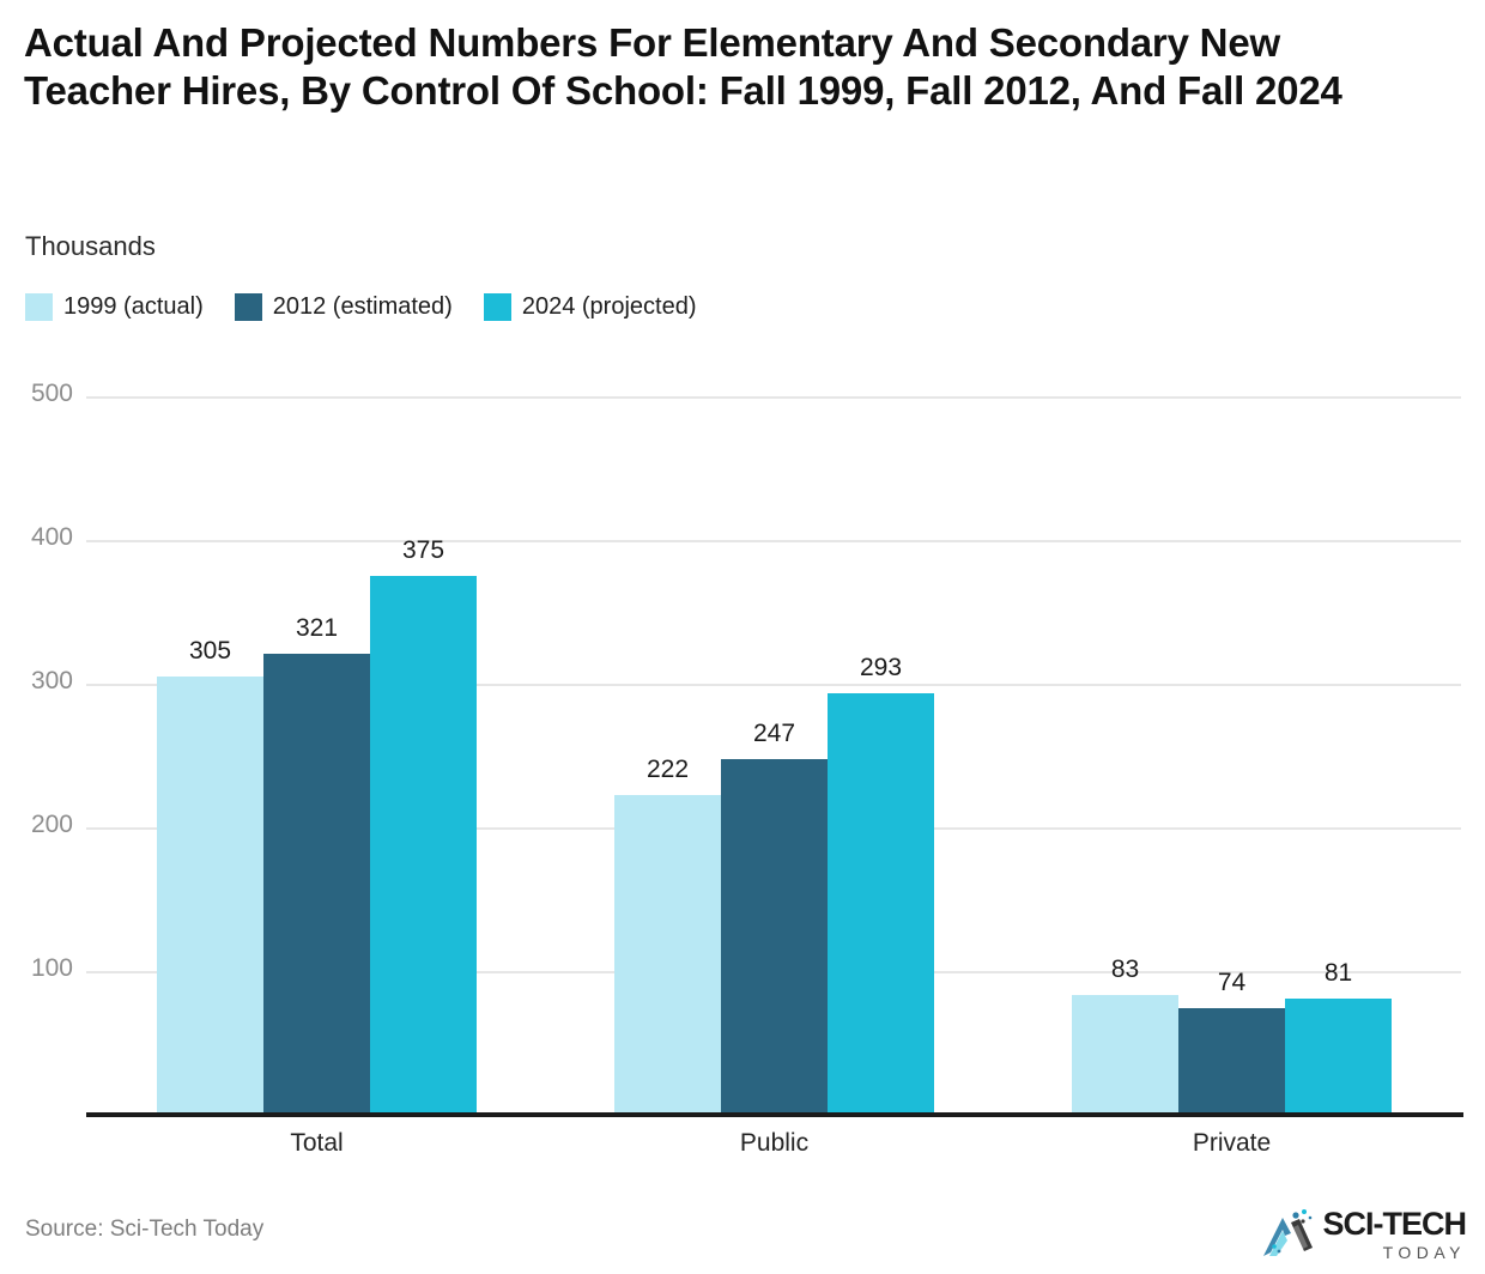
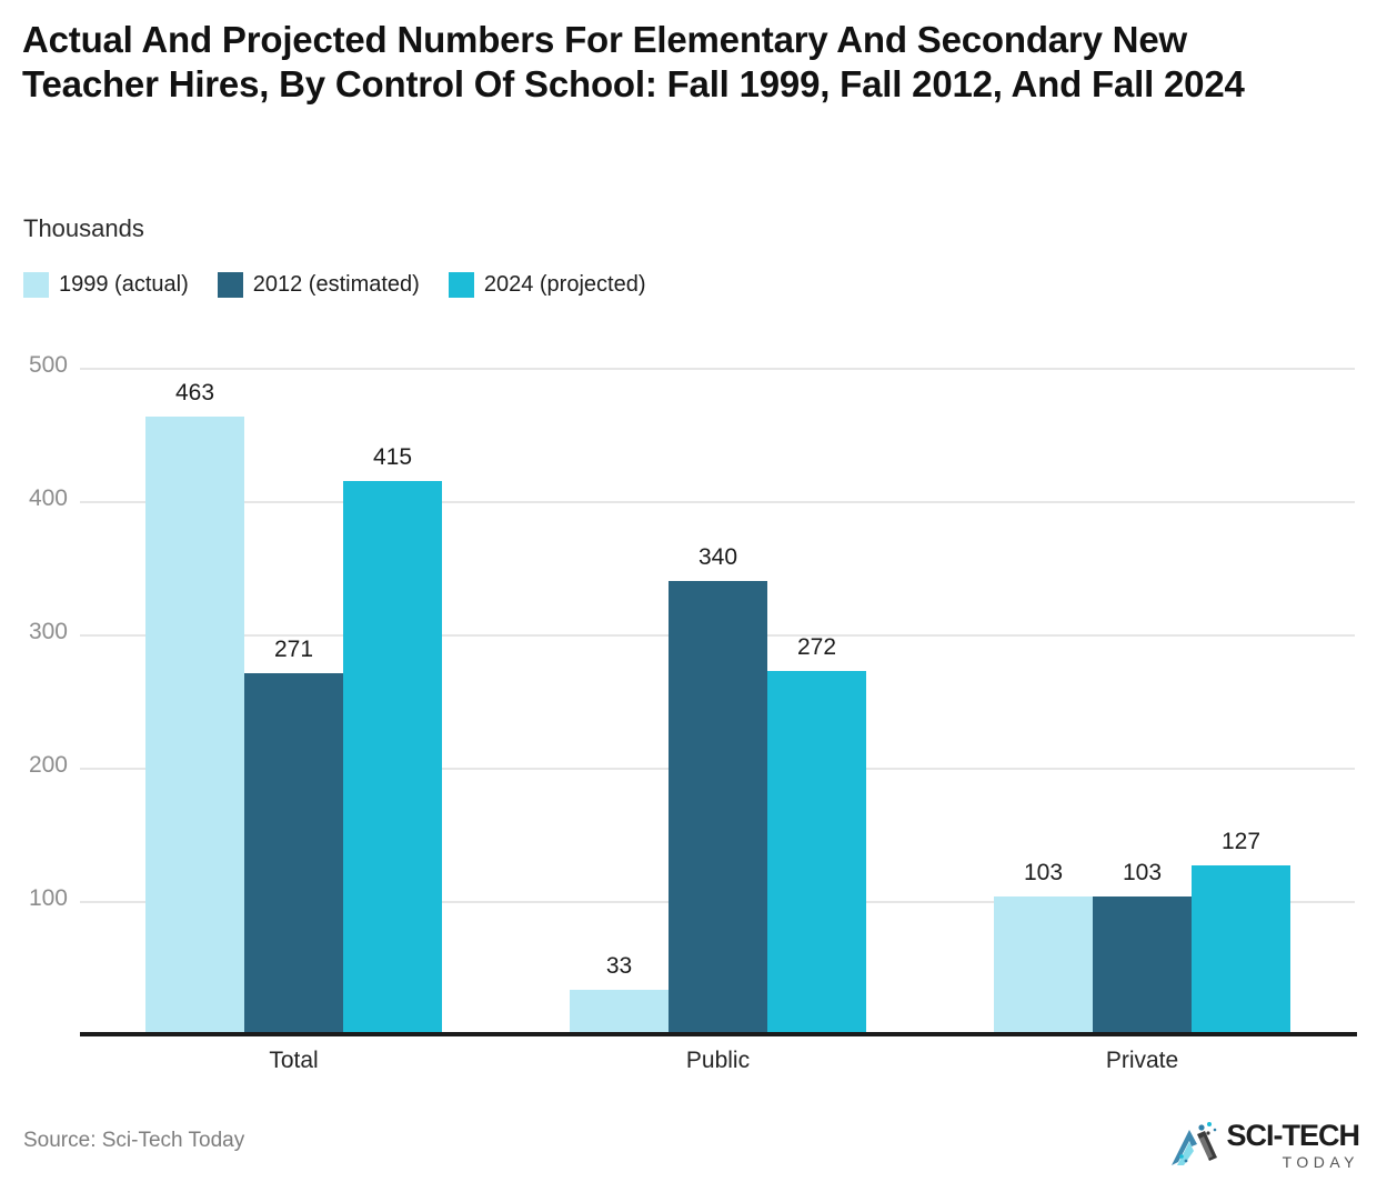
1999 (actual)/Total: 305 -> 463
2012 (estimated)/Total: 321 -> 271
2024 (projected)/Total: 375 -> 415
1999 (actual)/Public: 222 -> 33
2012 (estimated)/Public: 247 -> 340
2024 (projected)/Public: 293 -> 272
1999 (actual)/Private: 83 -> 103
2012 (estimated)/Private: 74 -> 103
2024 (projected)/Private: 81 -> 127
